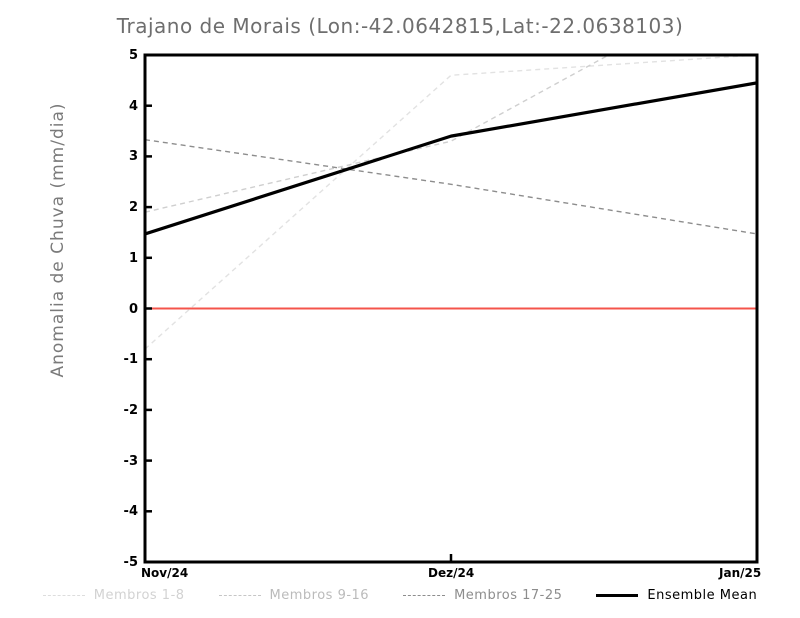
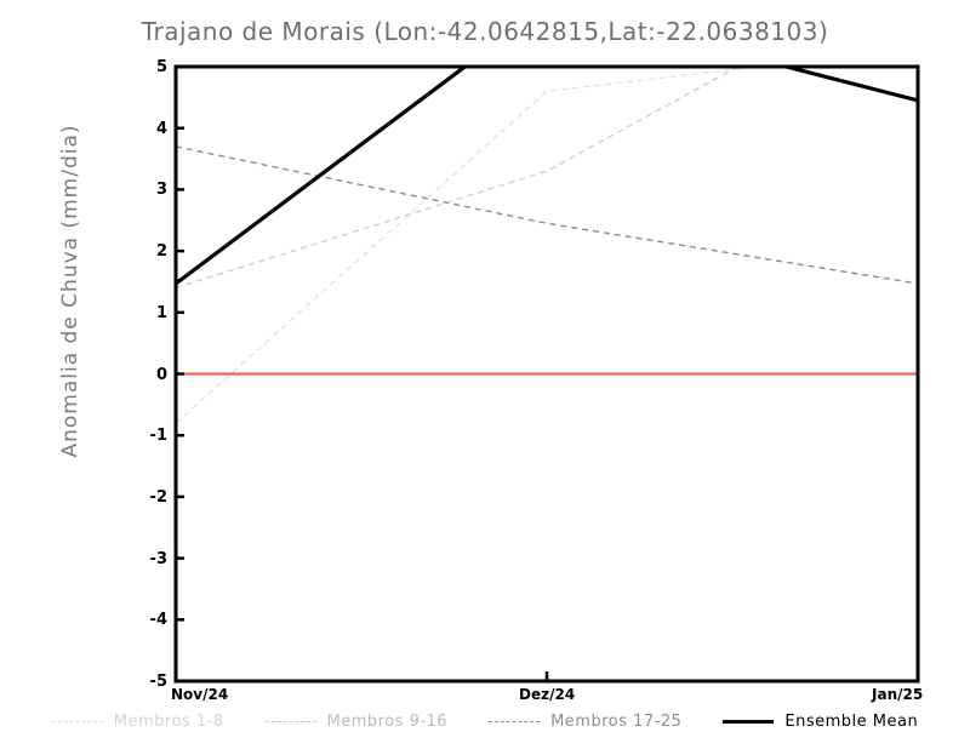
Membros 9-16/Nov/24: 1.9 -> 1.4
Membros 17-25/Nov/24: 3.3 -> 3.7
Ensemble Mean/Dez/24: 3.4 -> 6.0
Membros 1-8/Jan/25: 5.0 -> 5.3
